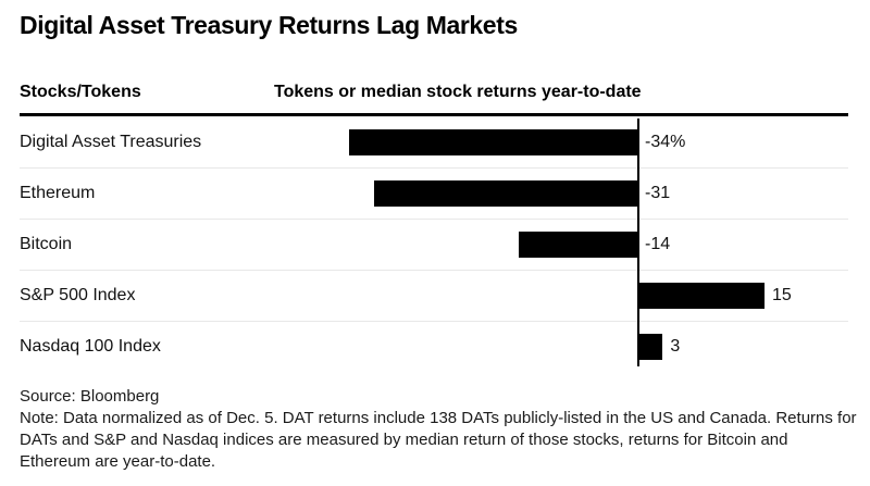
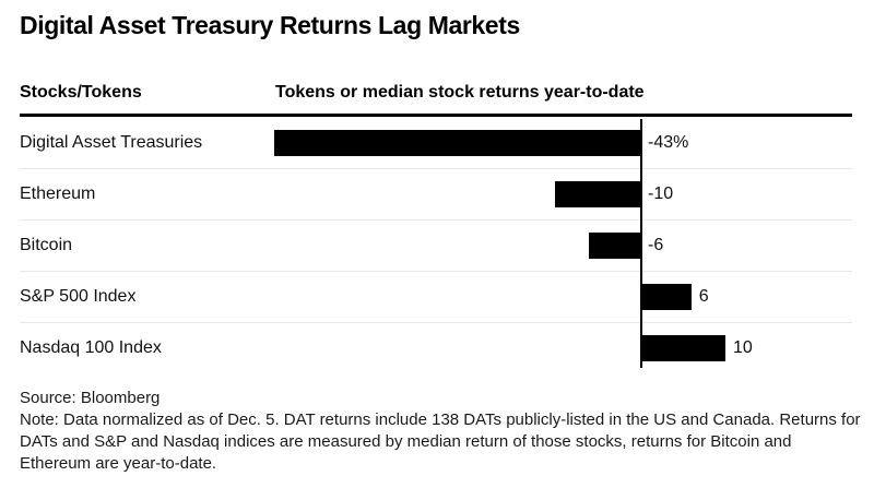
Digital Asset Treasuries: -34% -> -43%
Ethereum: -31 -> -10
Bitcoin: -14 -> -6
S&P 500 Index: 15 -> 6
Nasdaq 100 Index: 3 -> 10
